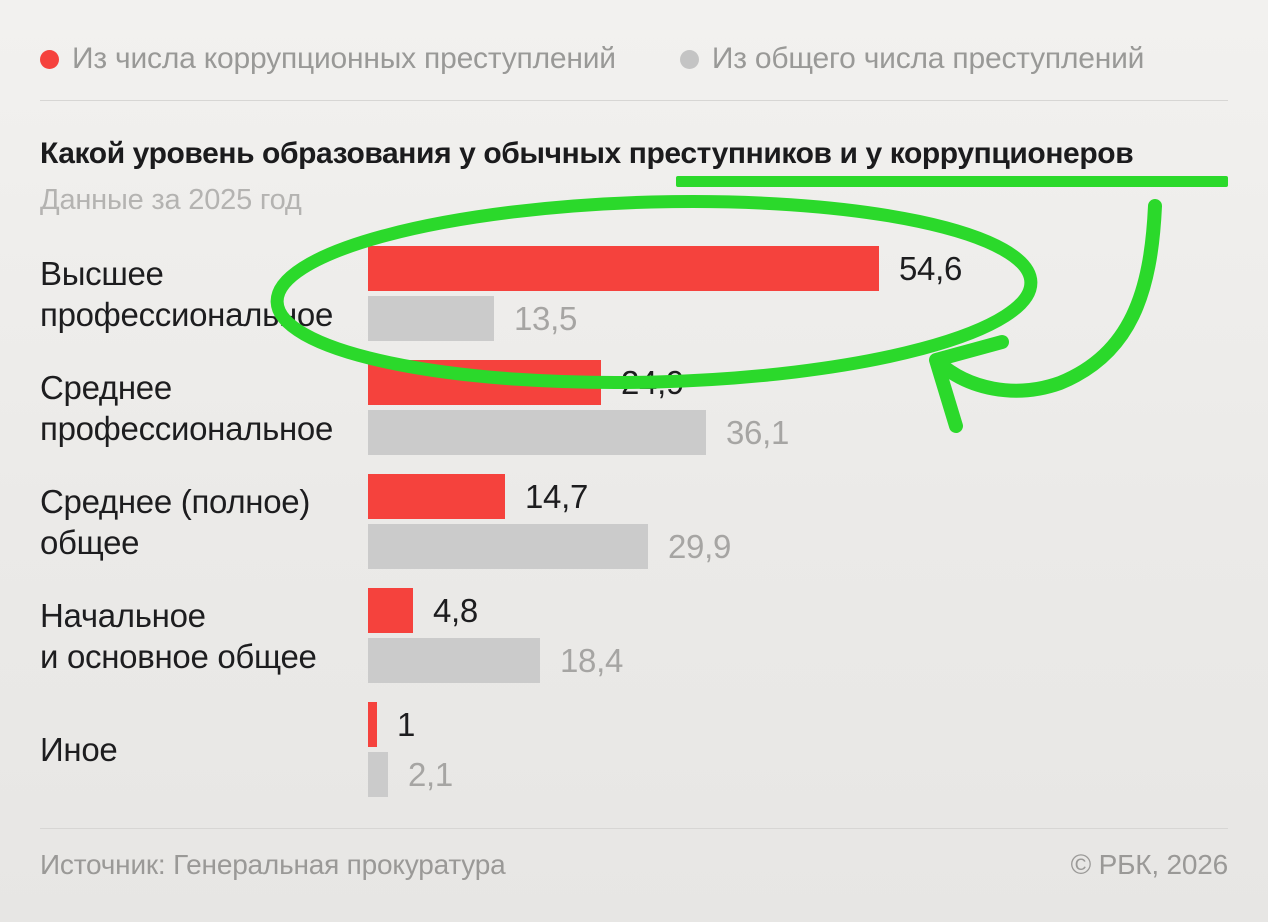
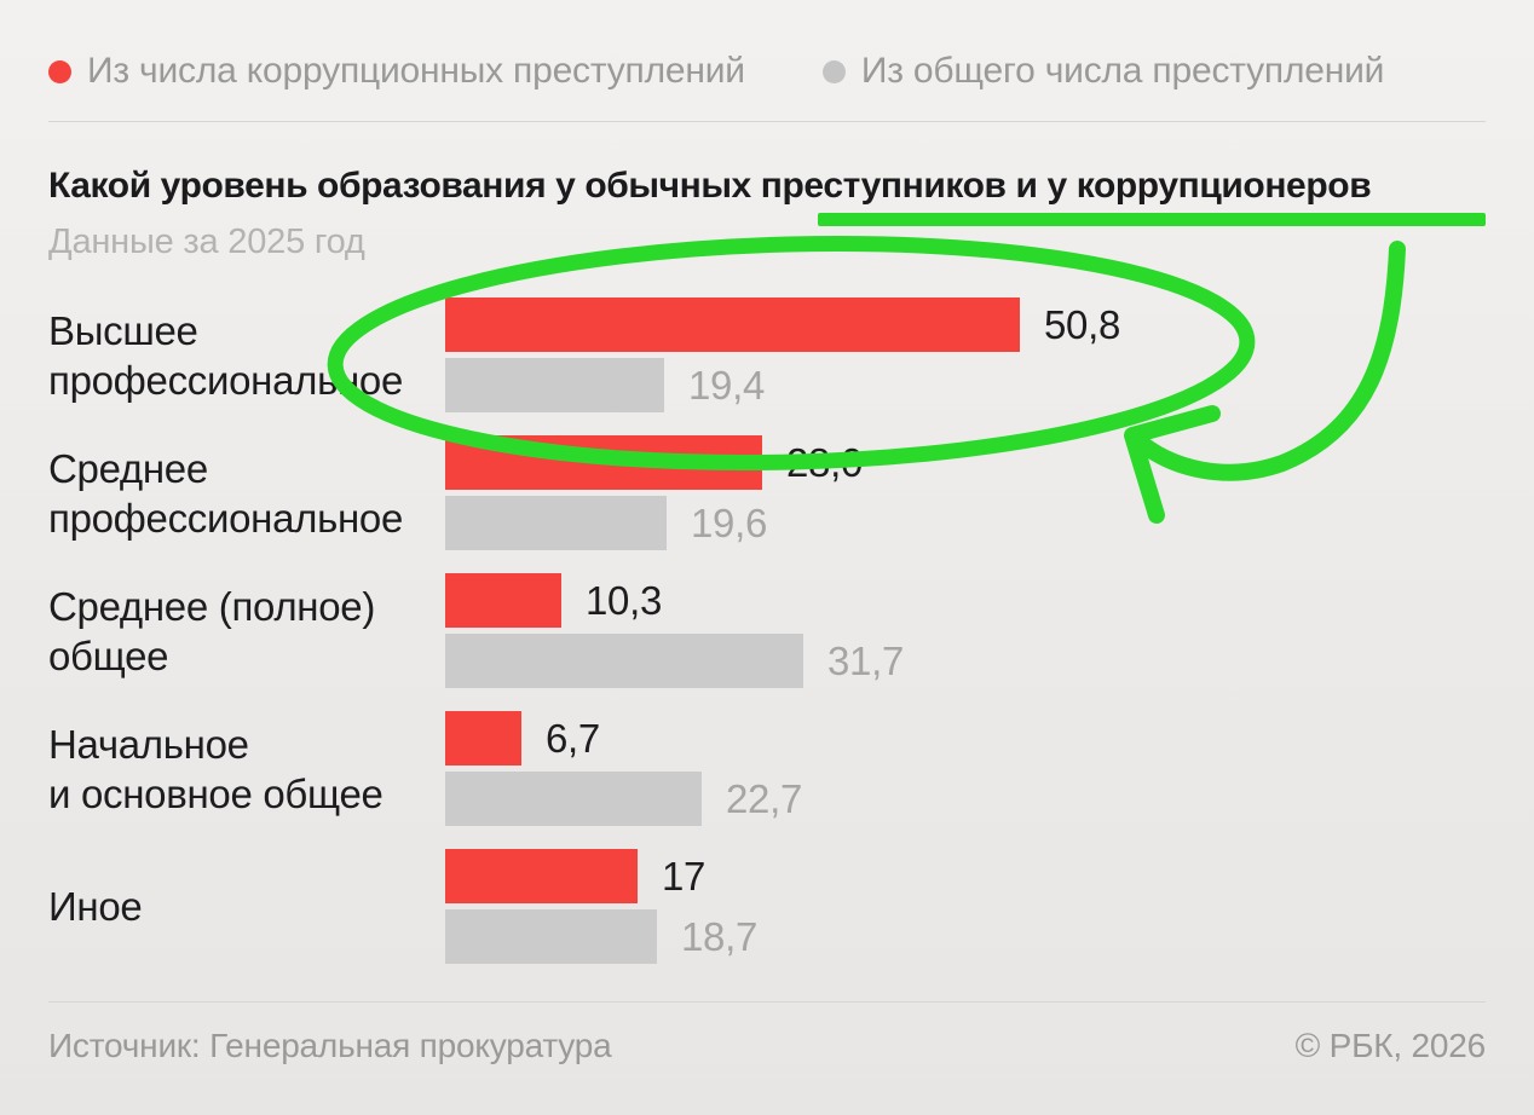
Из числа коррупционных преступлений/Высшее профессиональное: 54,6 -> 50,8
Из общего числа преступлений/Высшее профессиональное: 13,5 -> 19,4
Из числа коррупционных преступлений/Среднее профессиональное: 24,9 -> 28,0
Из общего числа преступлений/Среднее профессиональное: 36,1 -> 19,6
Из числа коррупционных преступлений/Среднее (полное) общее: 14,7 -> 10,3
Из общего числа преступлений/Среднее (полное) общее: 29,9 -> 31,7
Из числа коррупционных преступлений/Начальное и основное общее: 4,8 -> 6,7
Из общего числа преступлений/Начальное и основное общее: 18,4 -> 22,7
Из числа коррупционных преступлений/Иное: 1 -> 17
Из общего числа преступлений/Иное: 2,1 -> 18,7
